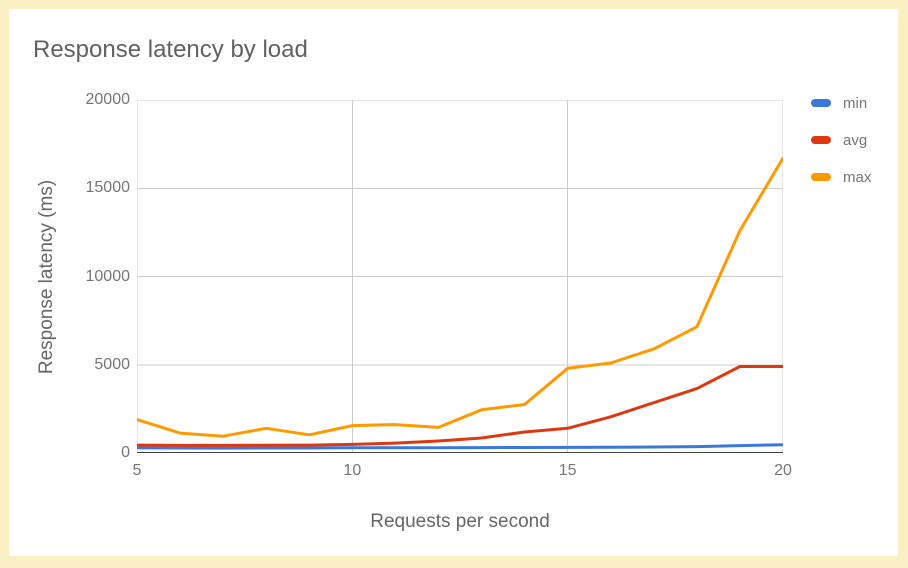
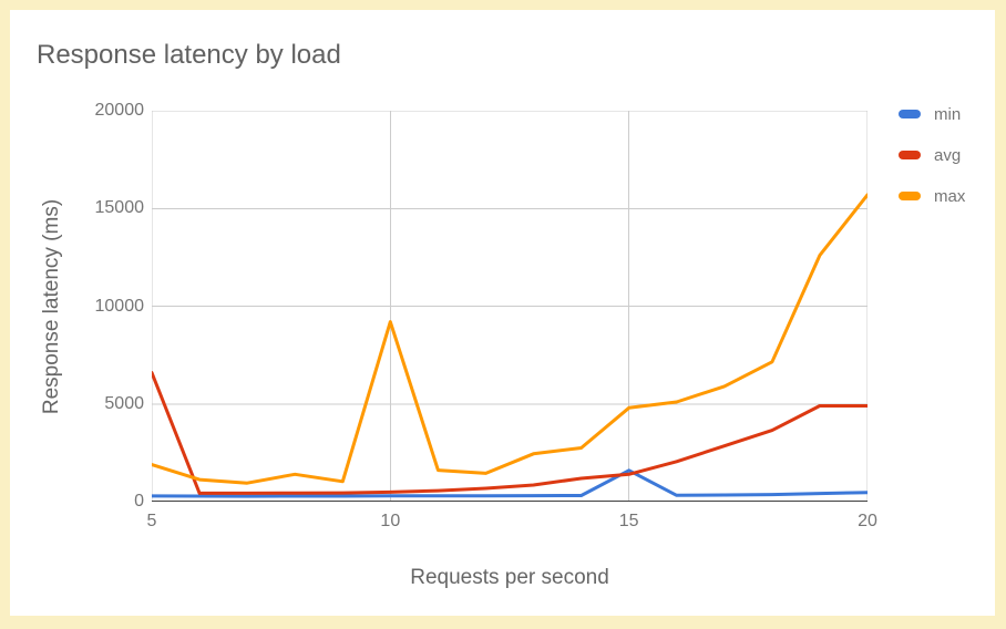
avg/5: 400 -> 6600
max/10: 1600 -> 9200
min/15: 300 -> 1600
max/20: 16700 -> 15700
